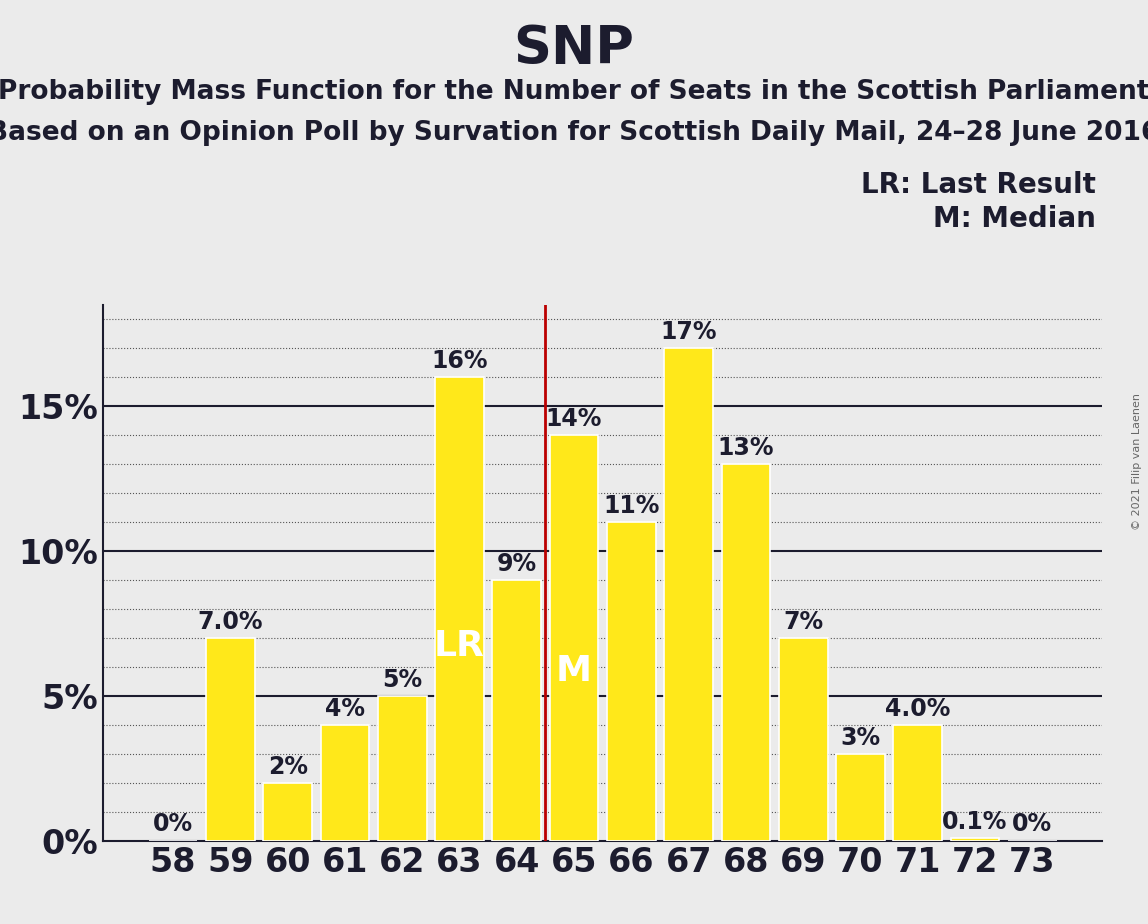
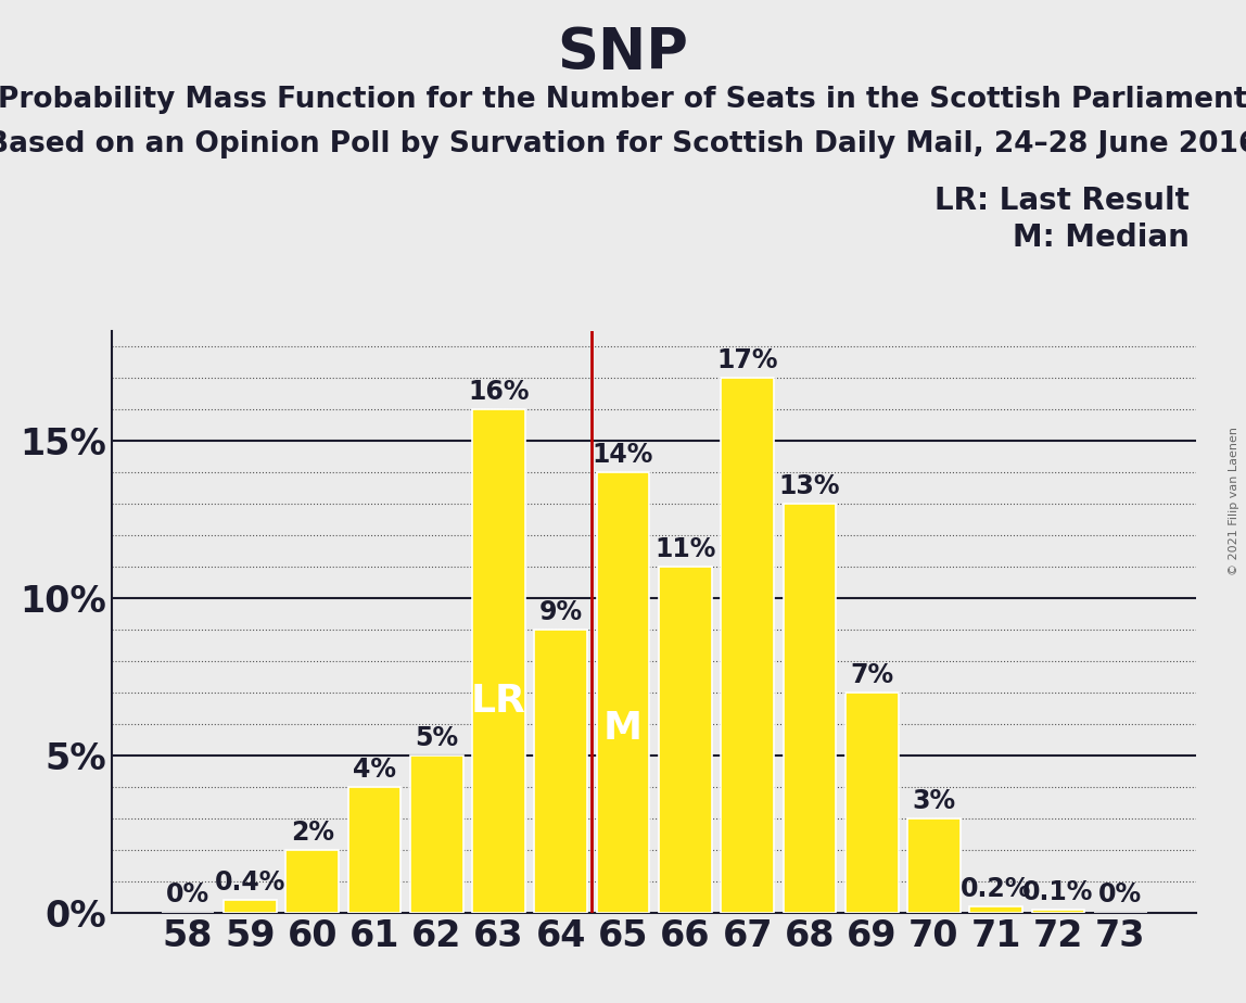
59: 7.0% -> 0.4%
71: 4.0% -> 0.2%
